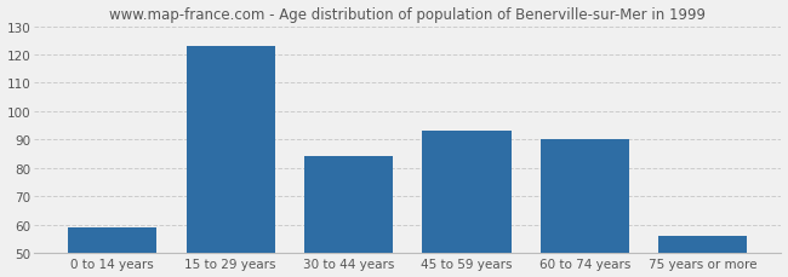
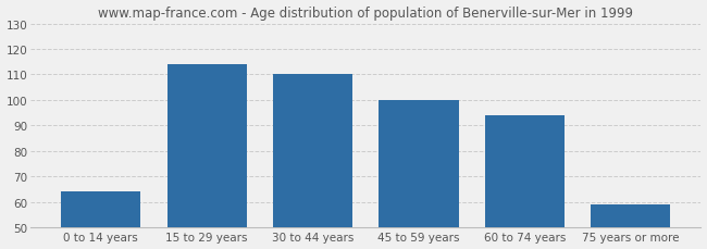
0 to 14 years: 59 -> 64
15 to 29 years: 123 -> 114
30 to 44 years: 84 -> 110
45 to 59 years: 93 -> 100
60 to 74 years: 90 -> 94
75 years or more: 56 -> 59
